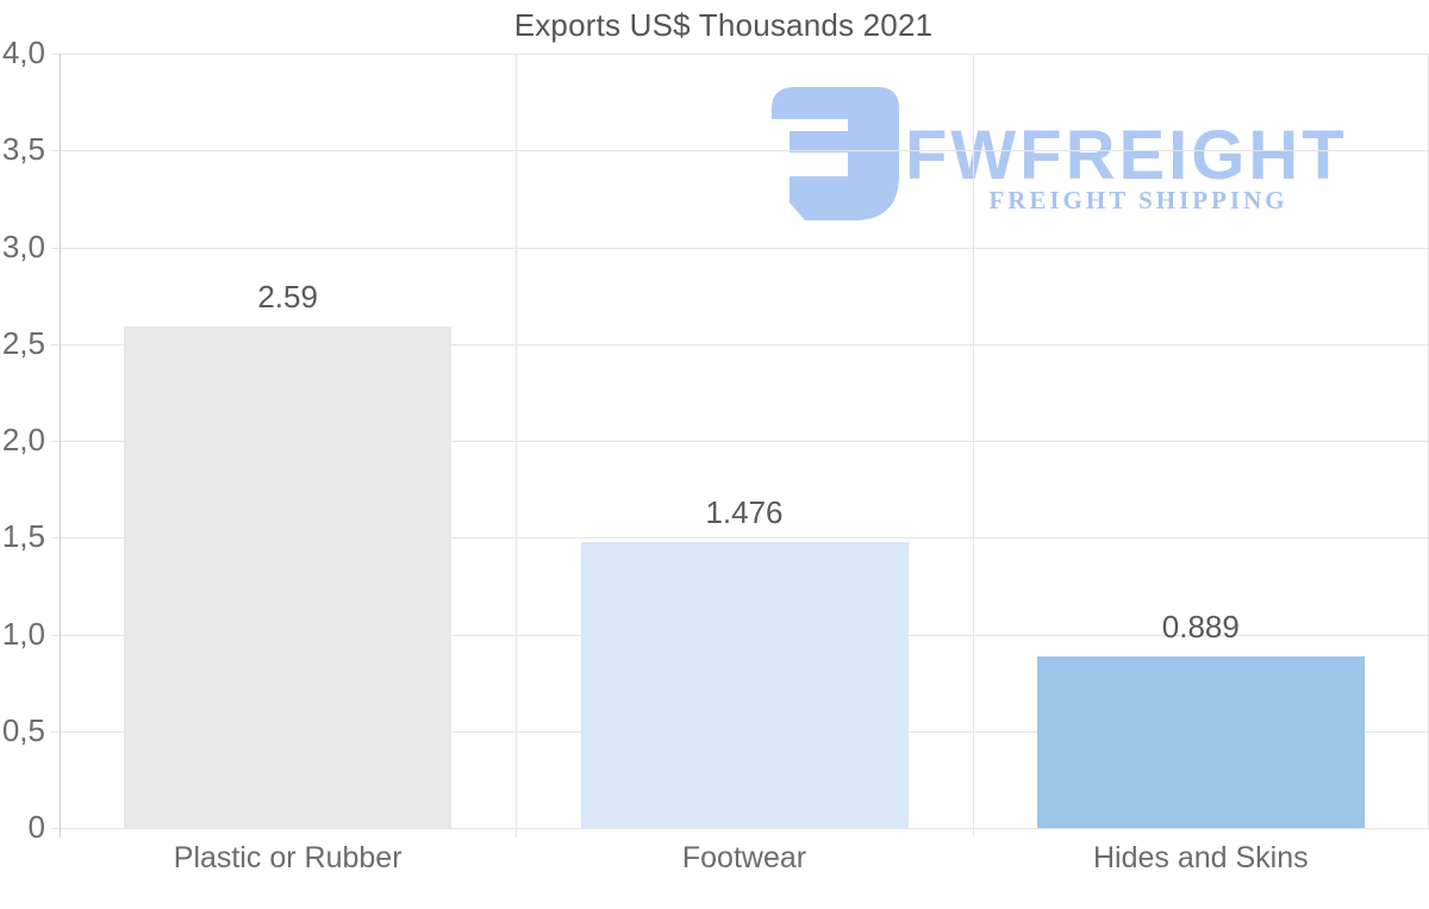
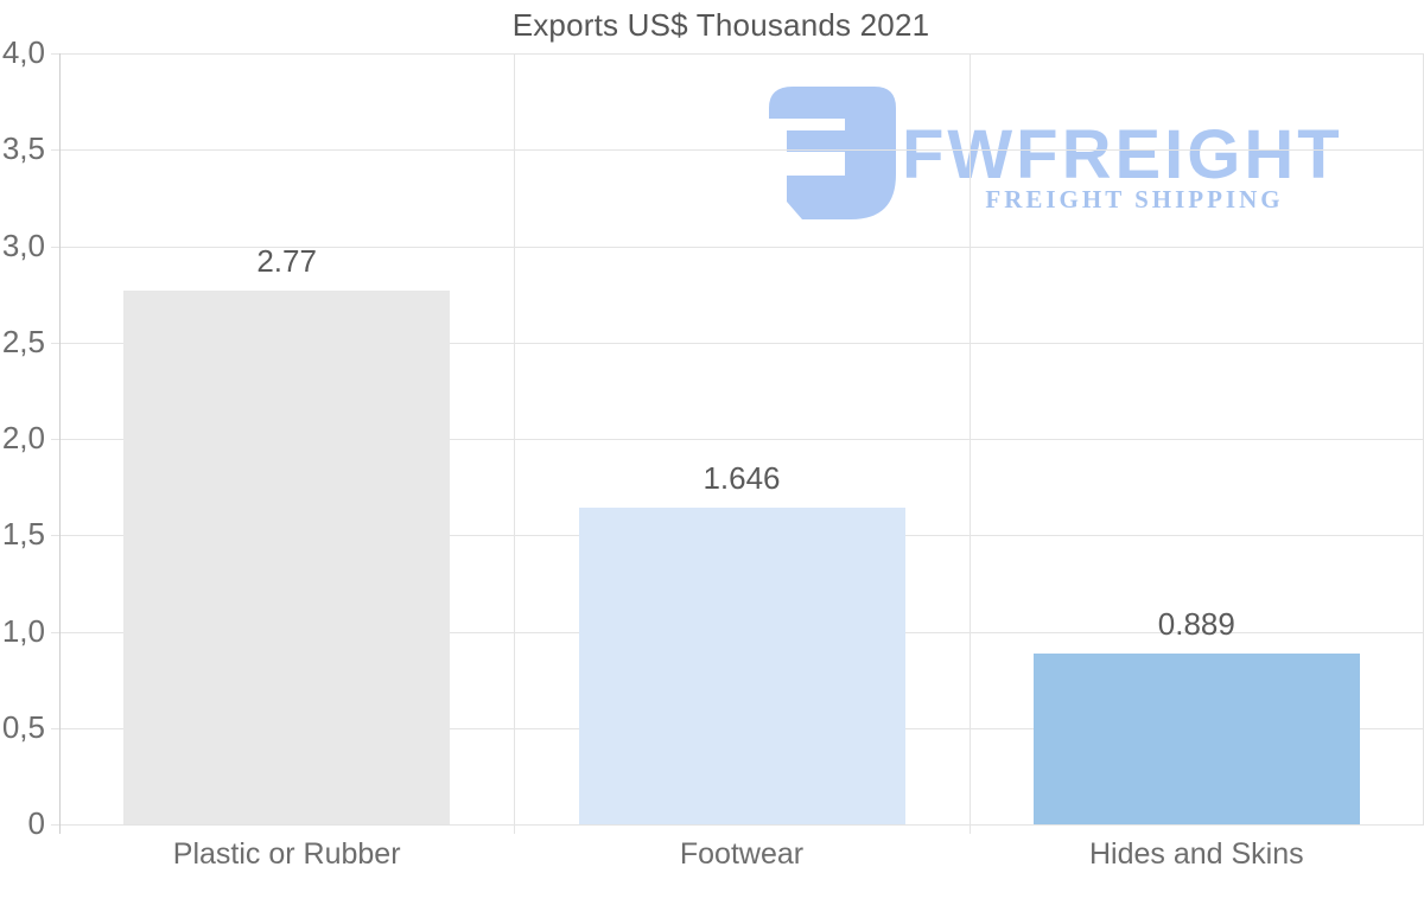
Plastic or Rubber: 2.59 -> 2.77
Footwear: 1.476 -> 1.646
